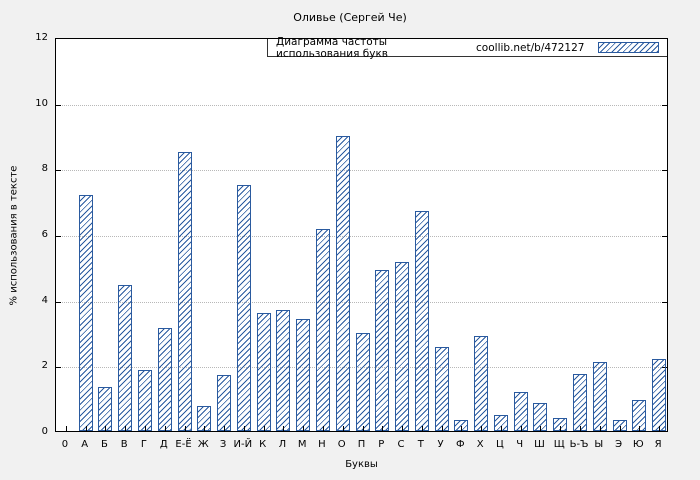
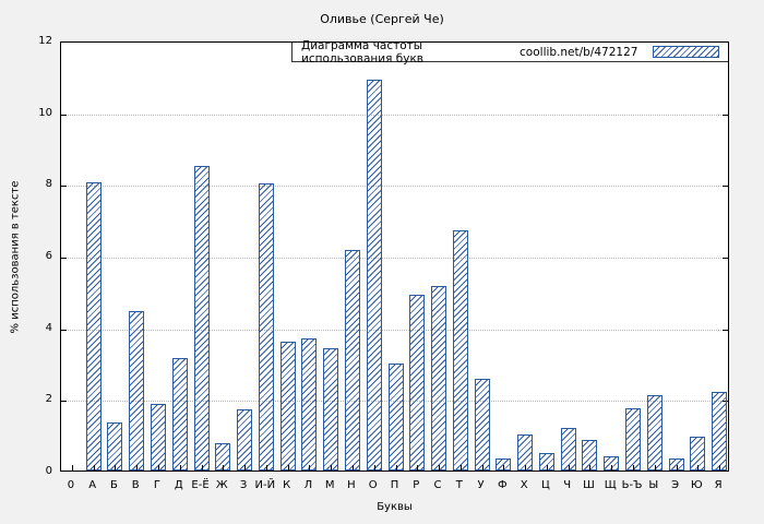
А: 7.2 -> 8.1
И-Й: 7.5 -> 8.0
О: 9.0 -> 10.9
Х: 2.9 -> 1.0
